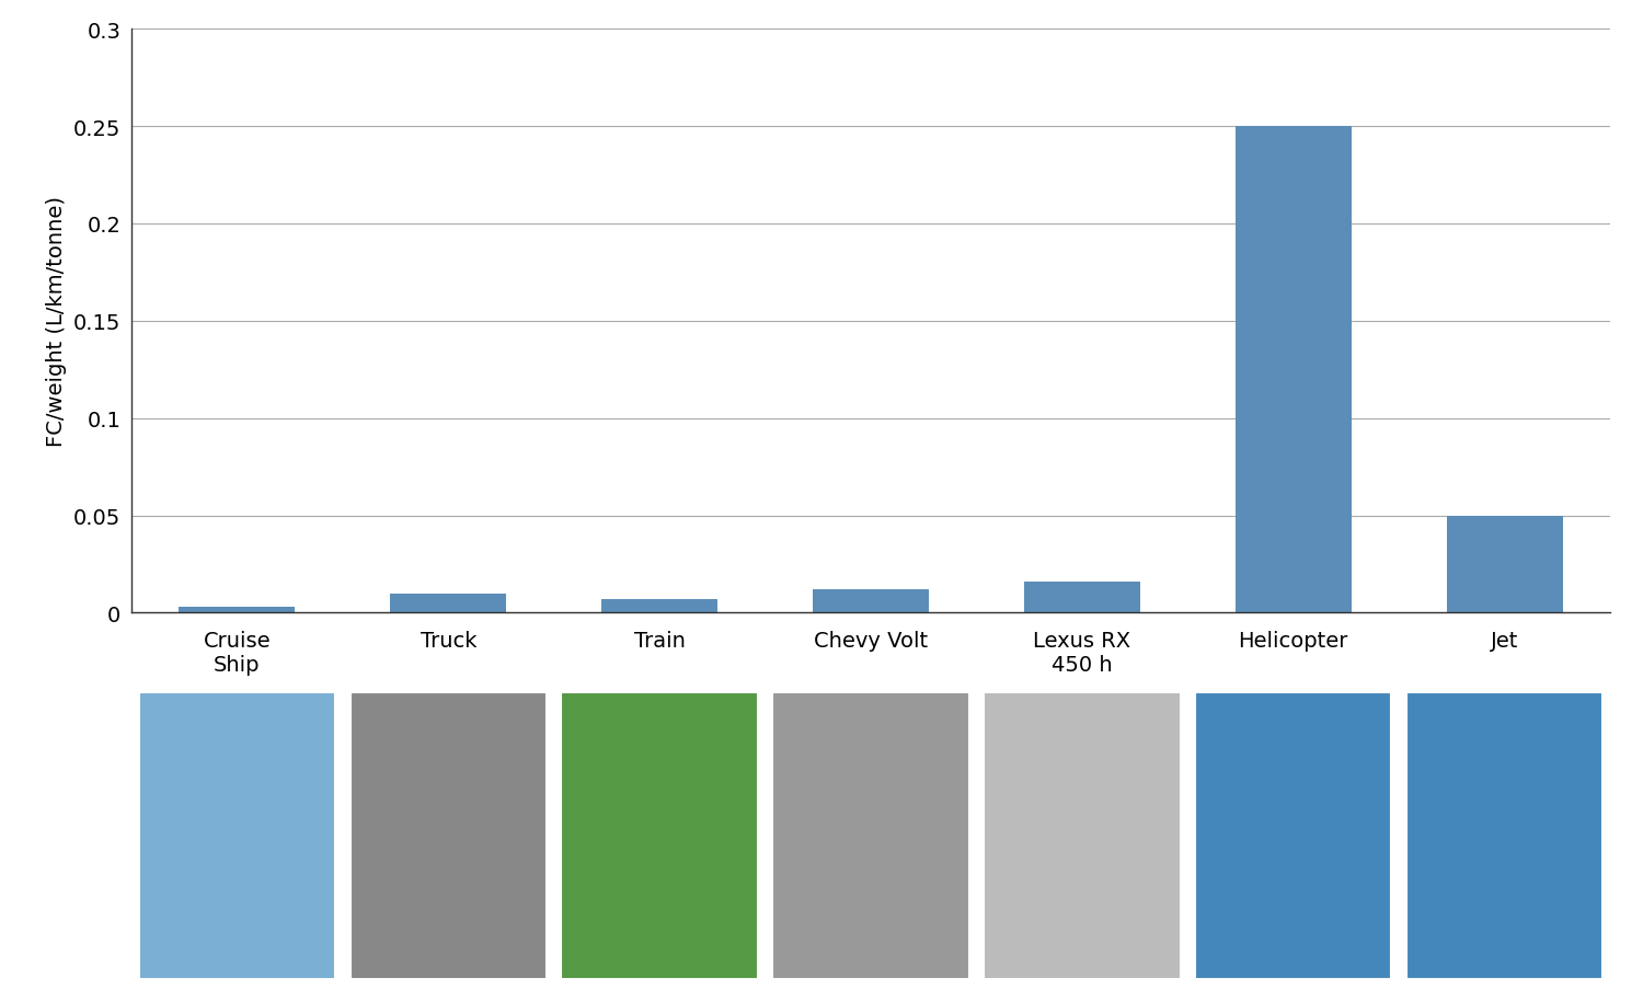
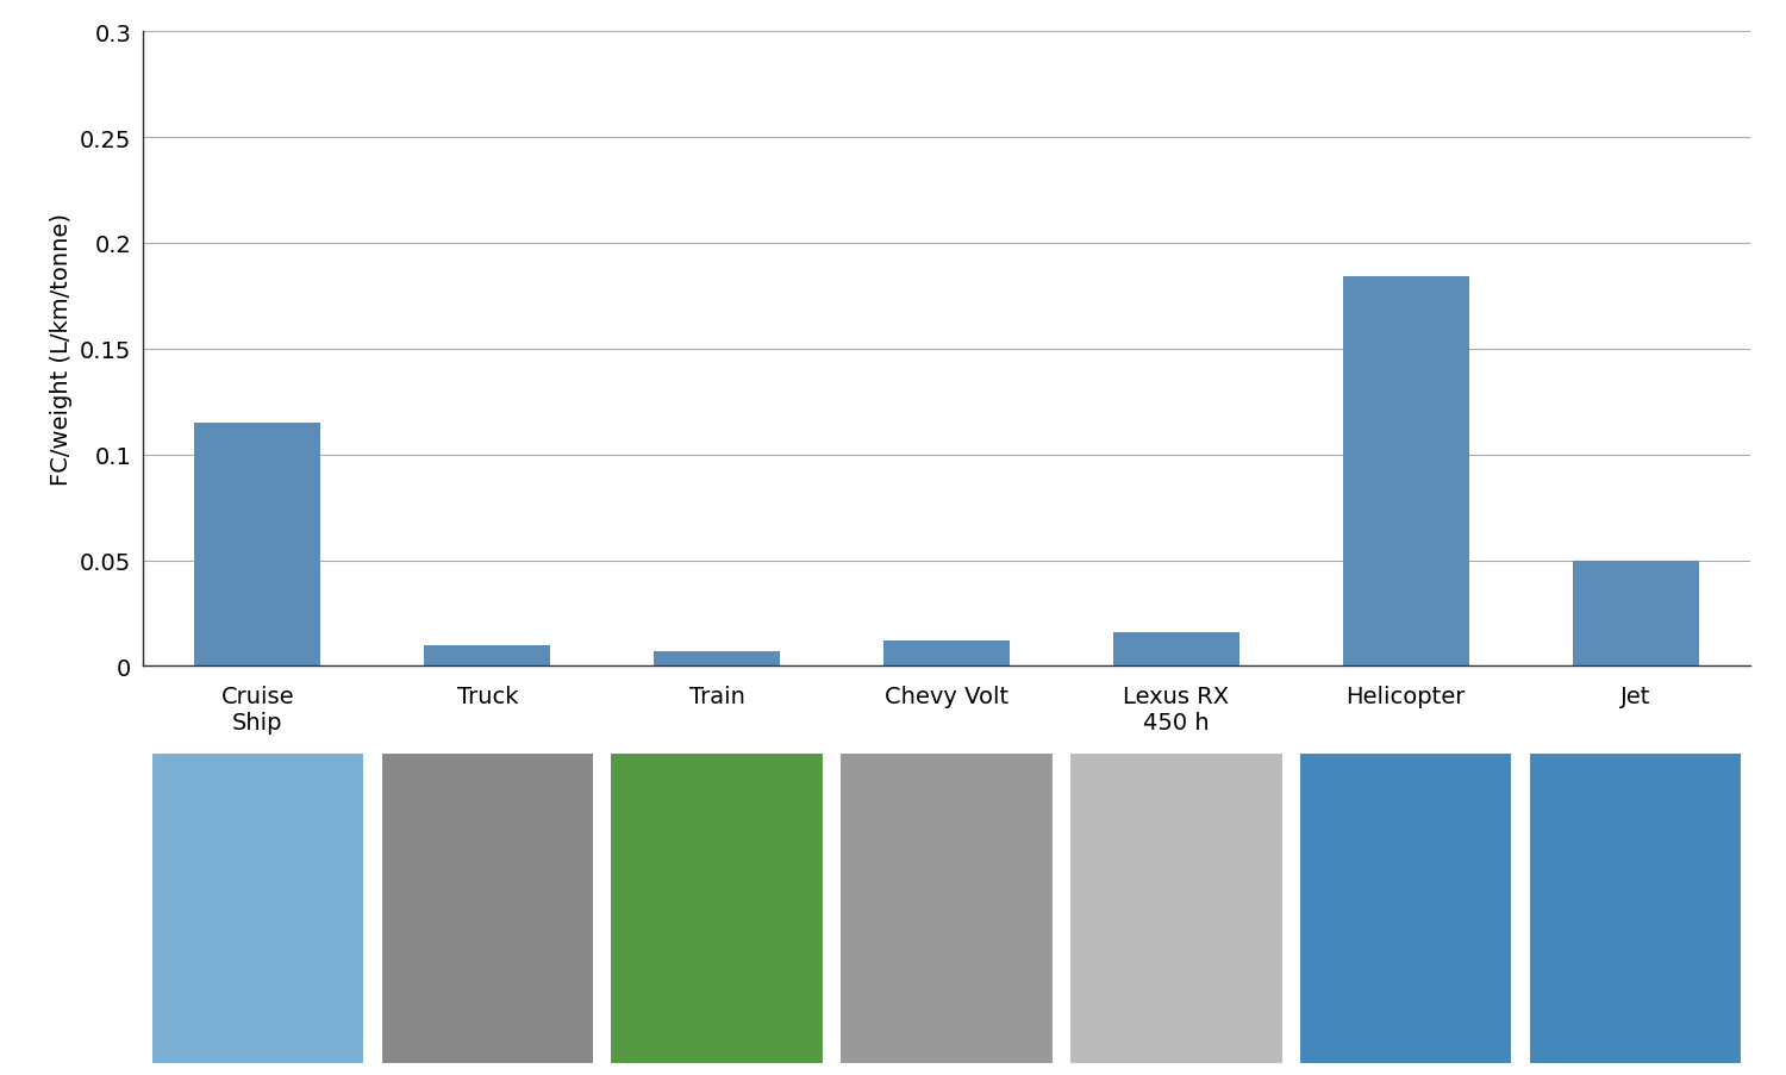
Cruise Ship: 0.003 -> 0.115
Helicopter: 0.250 -> 0.184
